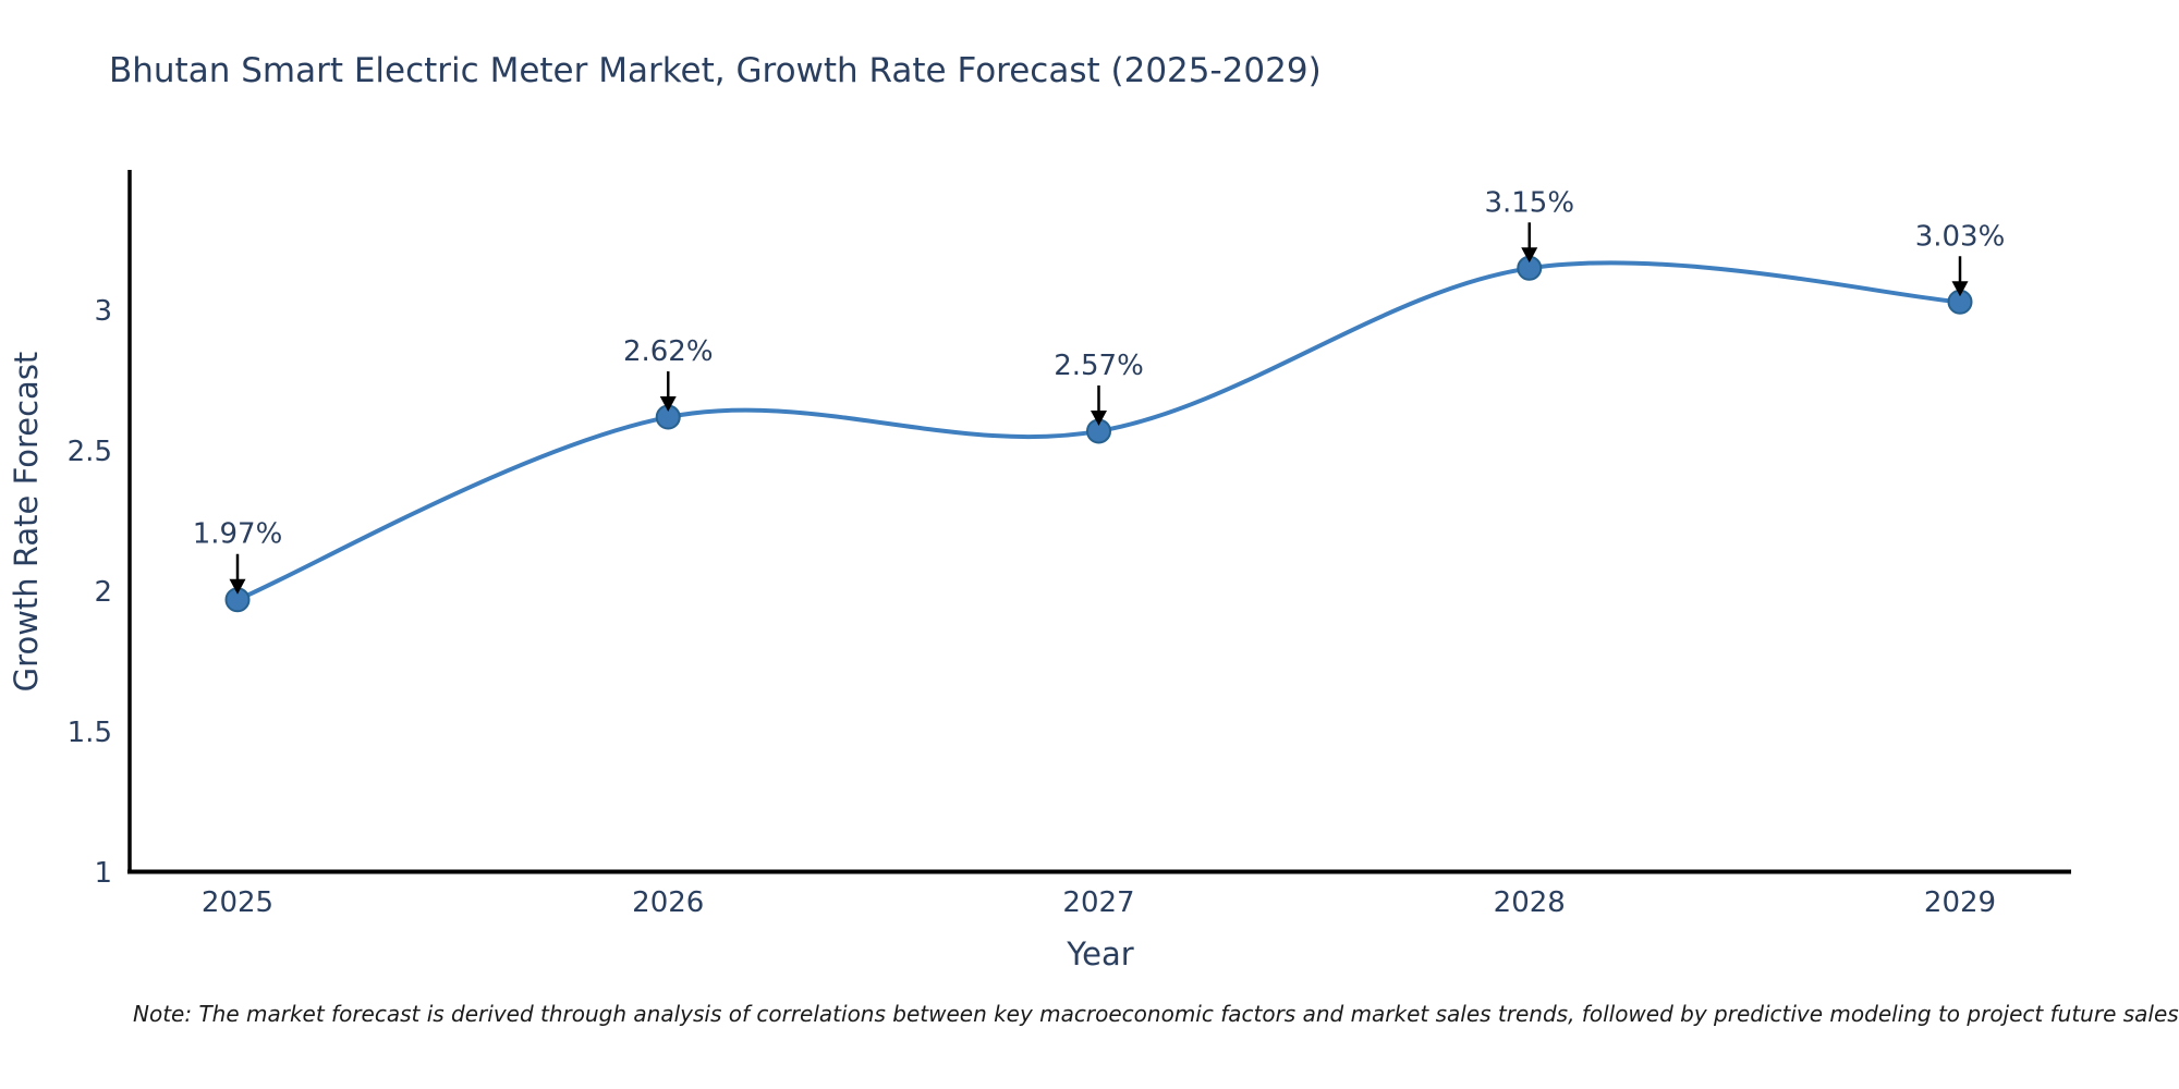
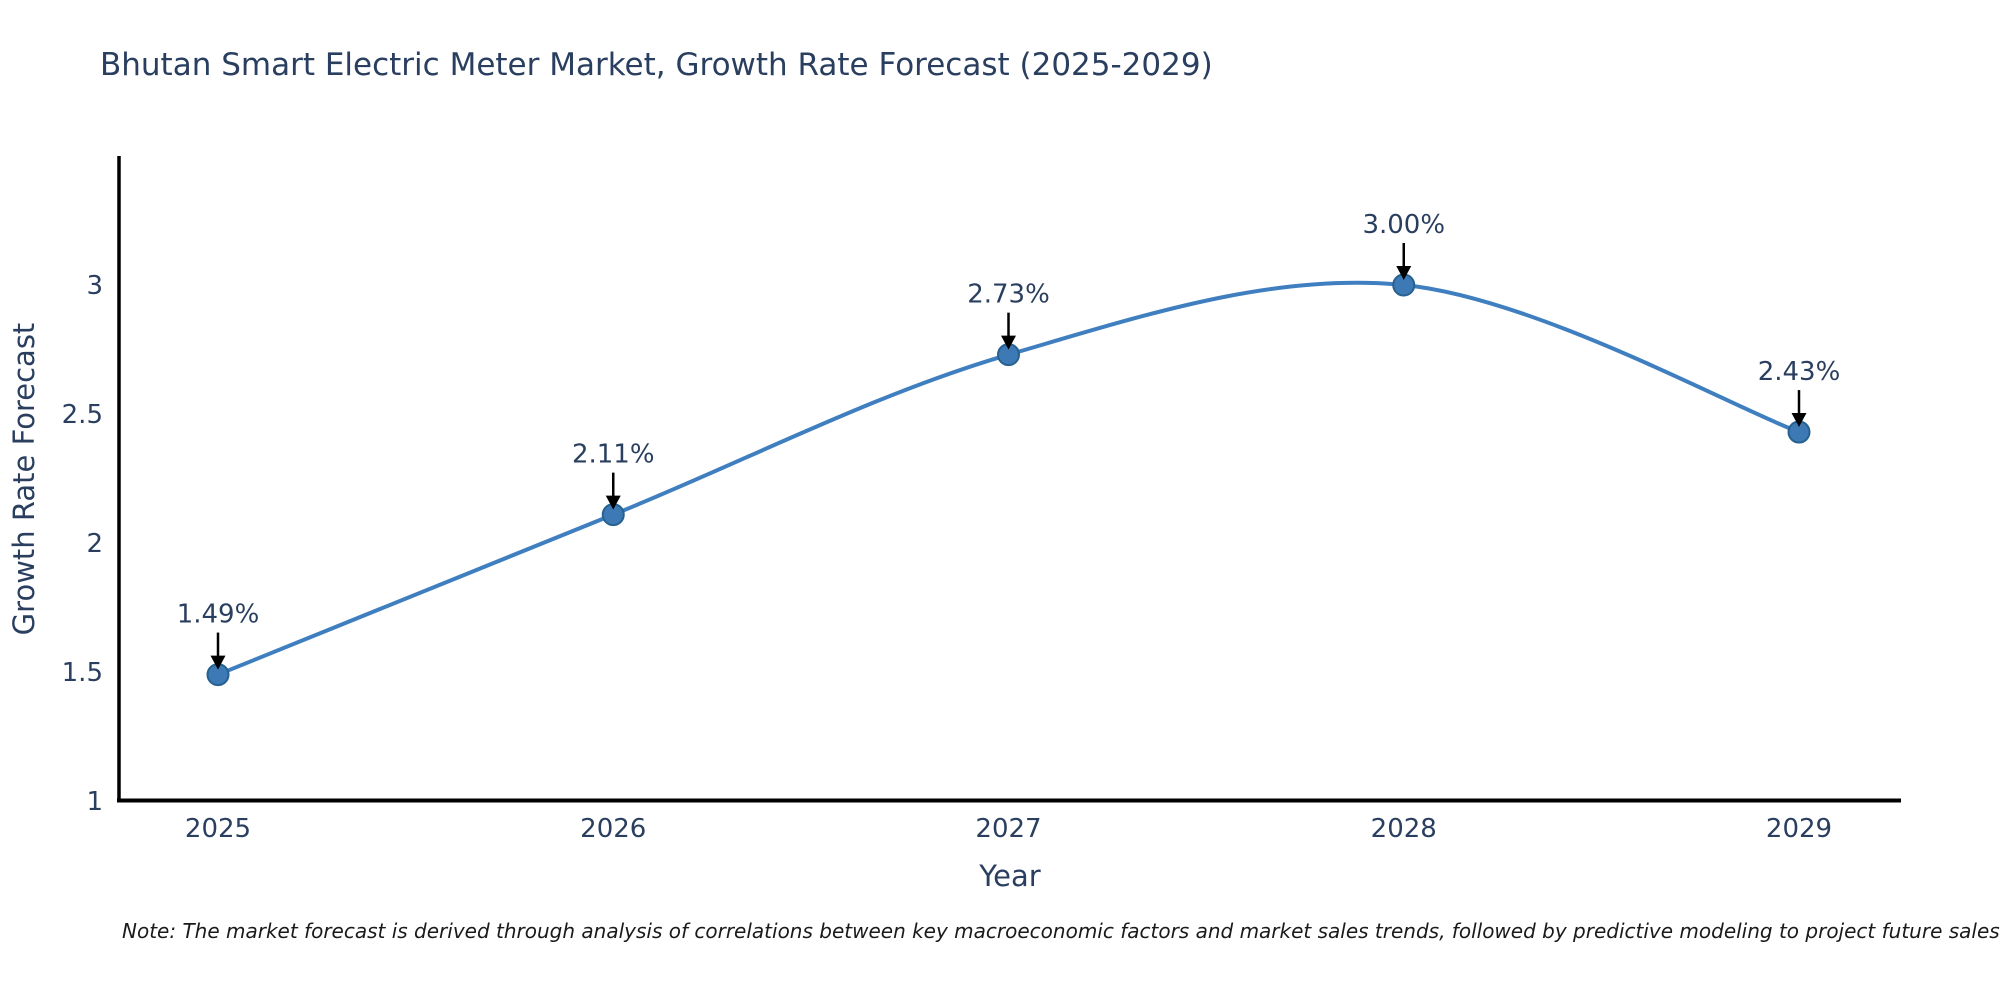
2025: 1.97% -> 1.49%
2026: 2.62% -> 2.11%
2027: 2.57% -> 2.73%
2028: 3.15% -> 3.00%
2029: 3.03% -> 2.43%
